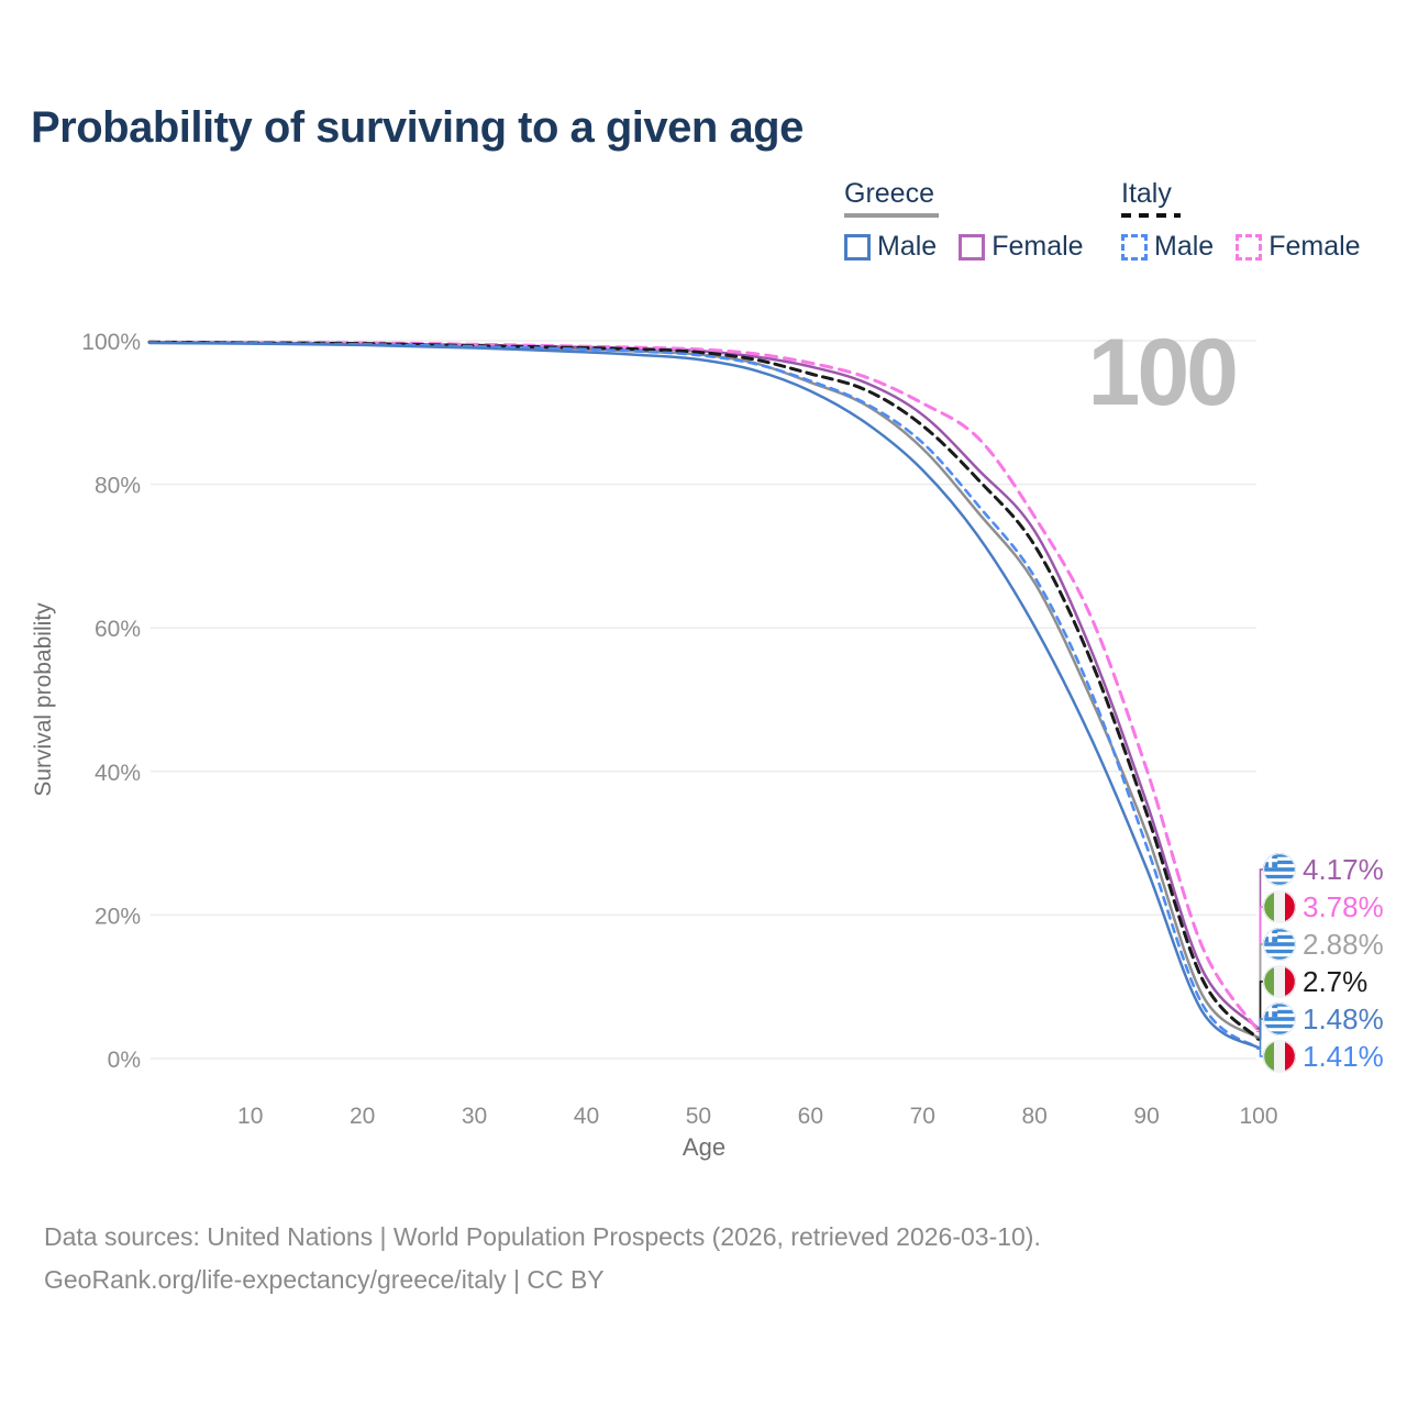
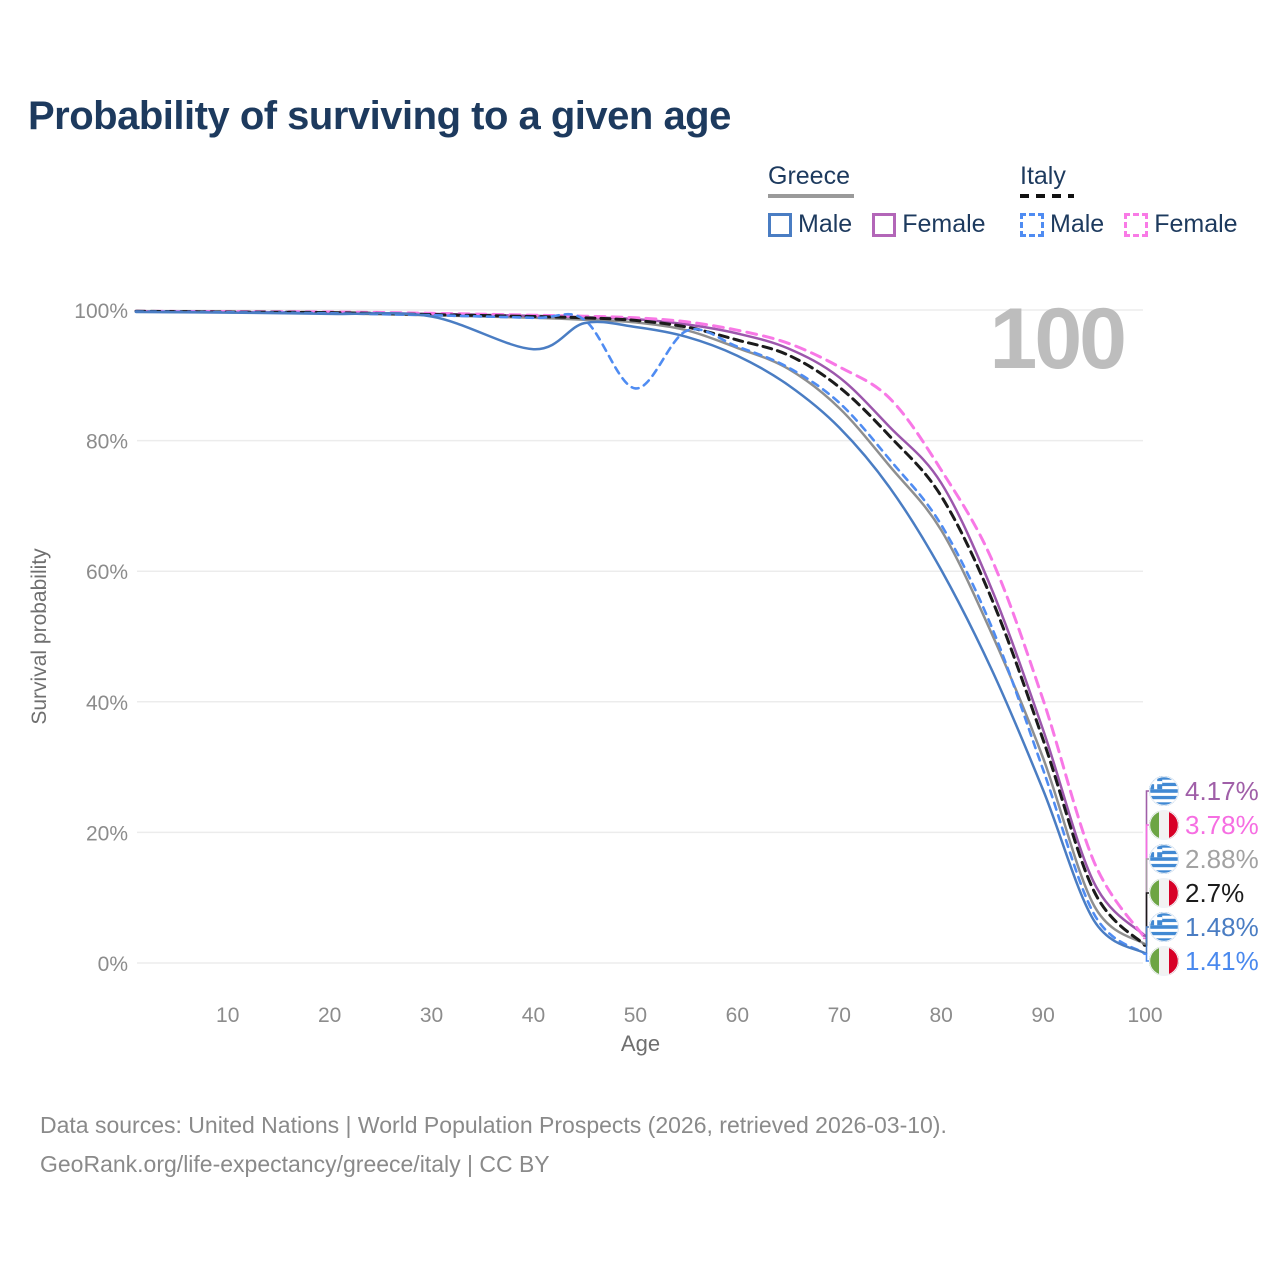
Greece Male/40: 98% -> 94%
Italy Male/50: 98% -> 88%
